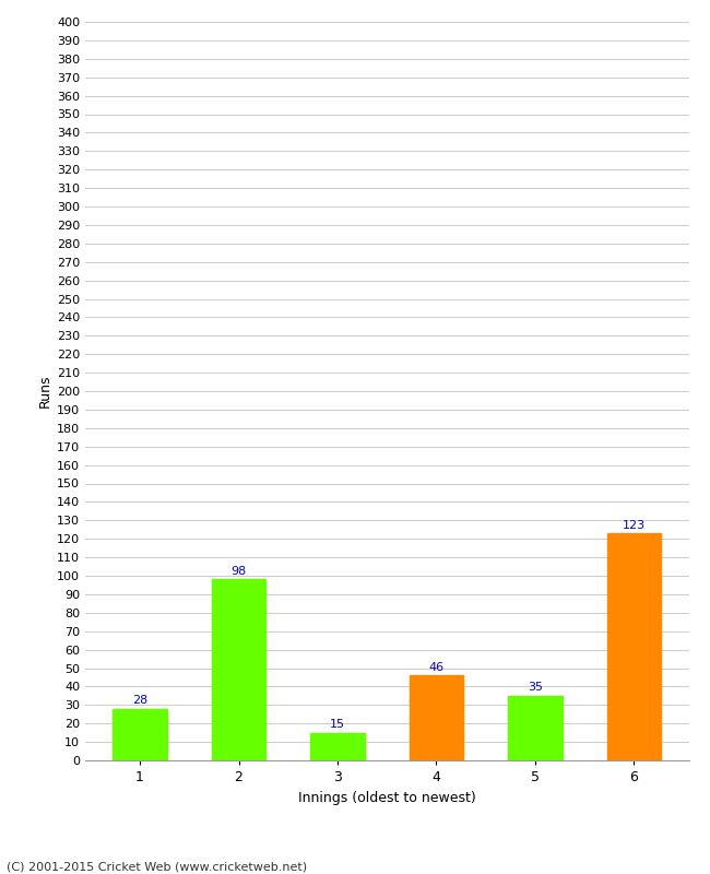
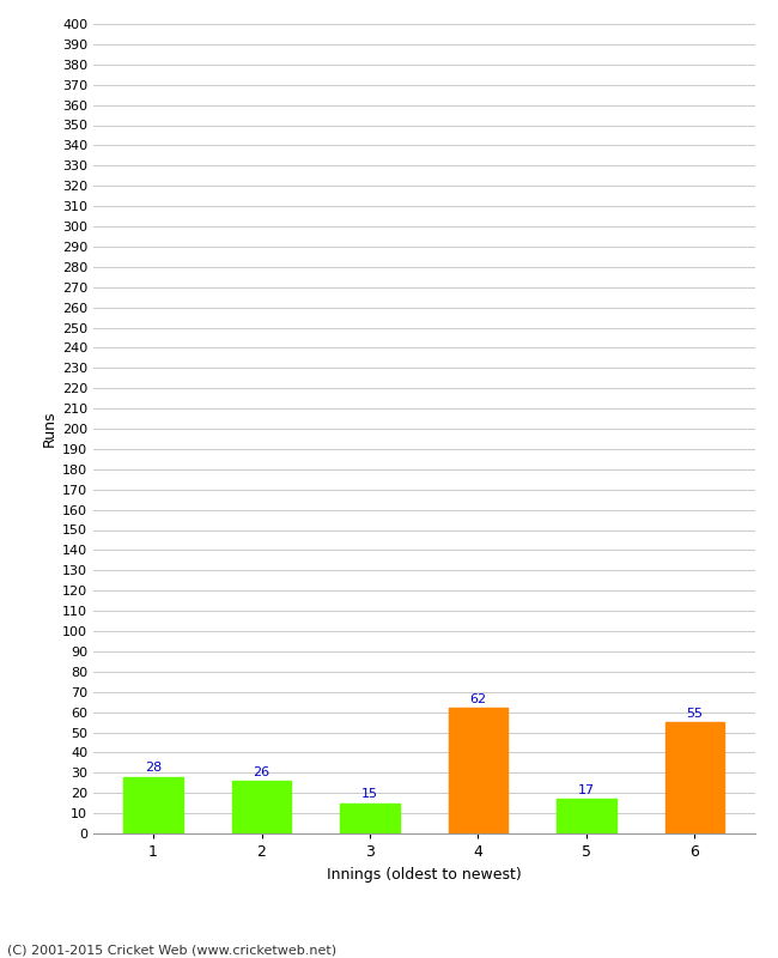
2: 98 -> 26
4: 46 -> 62
5: 35 -> 17
6: 123 -> 55
